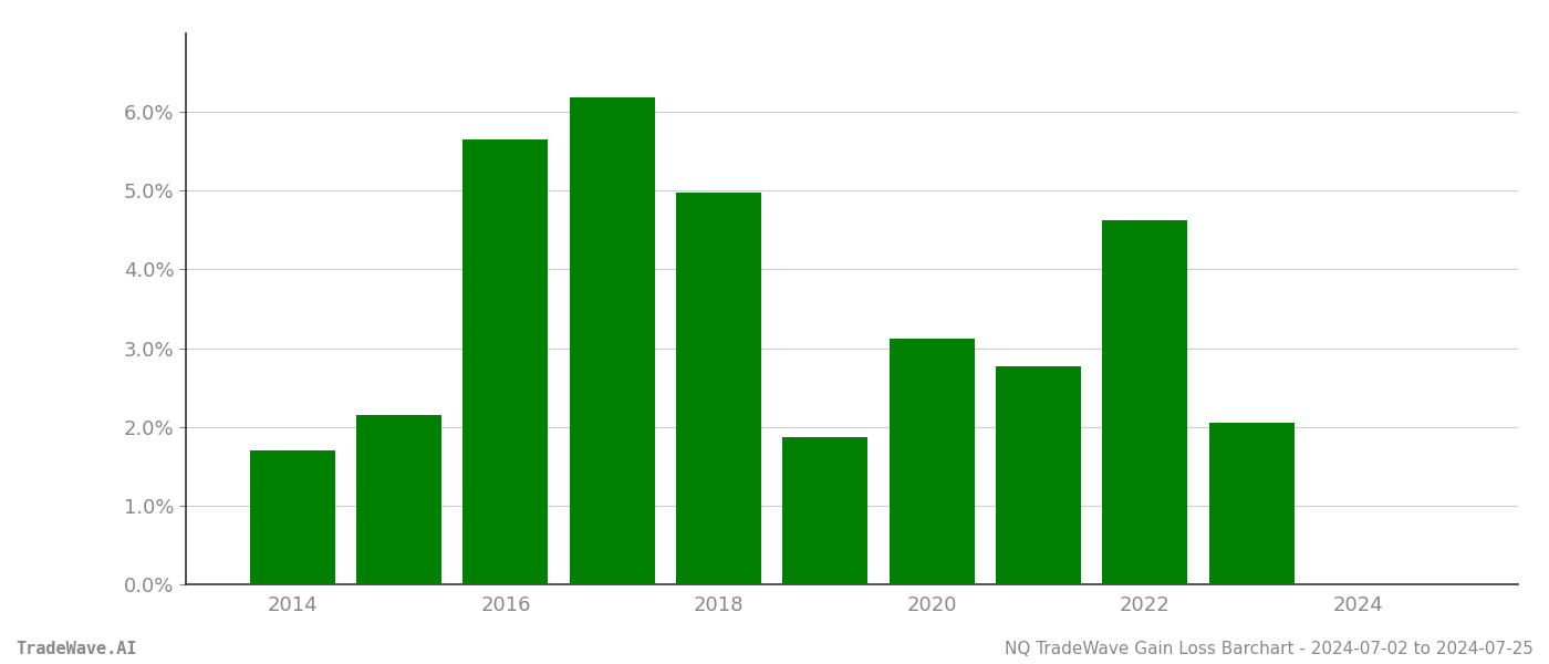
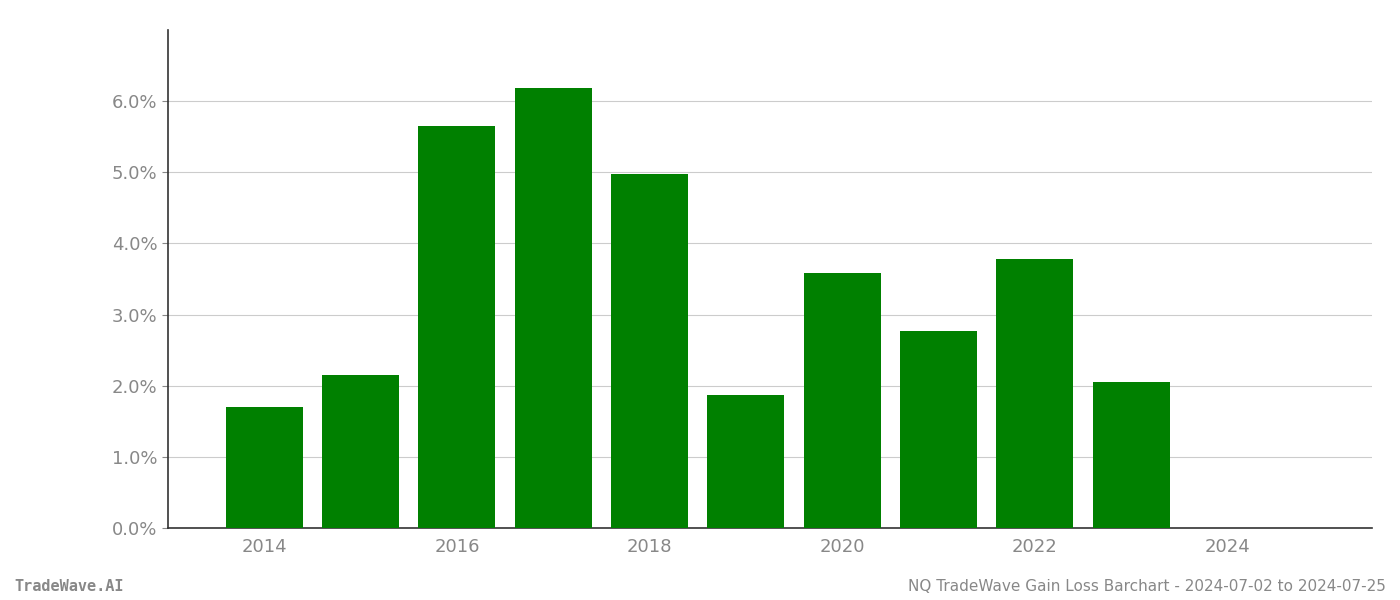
2020: 3.12% -> 3.58%
2022: 4.63% -> 3.78%
